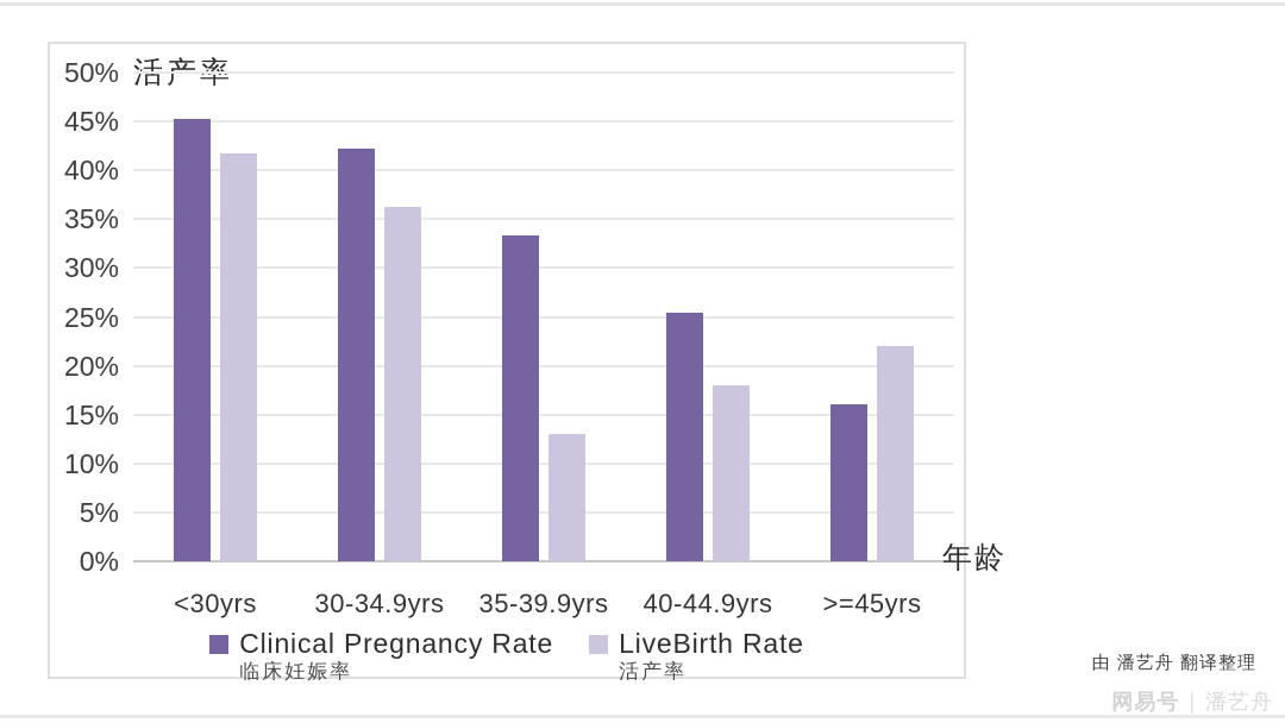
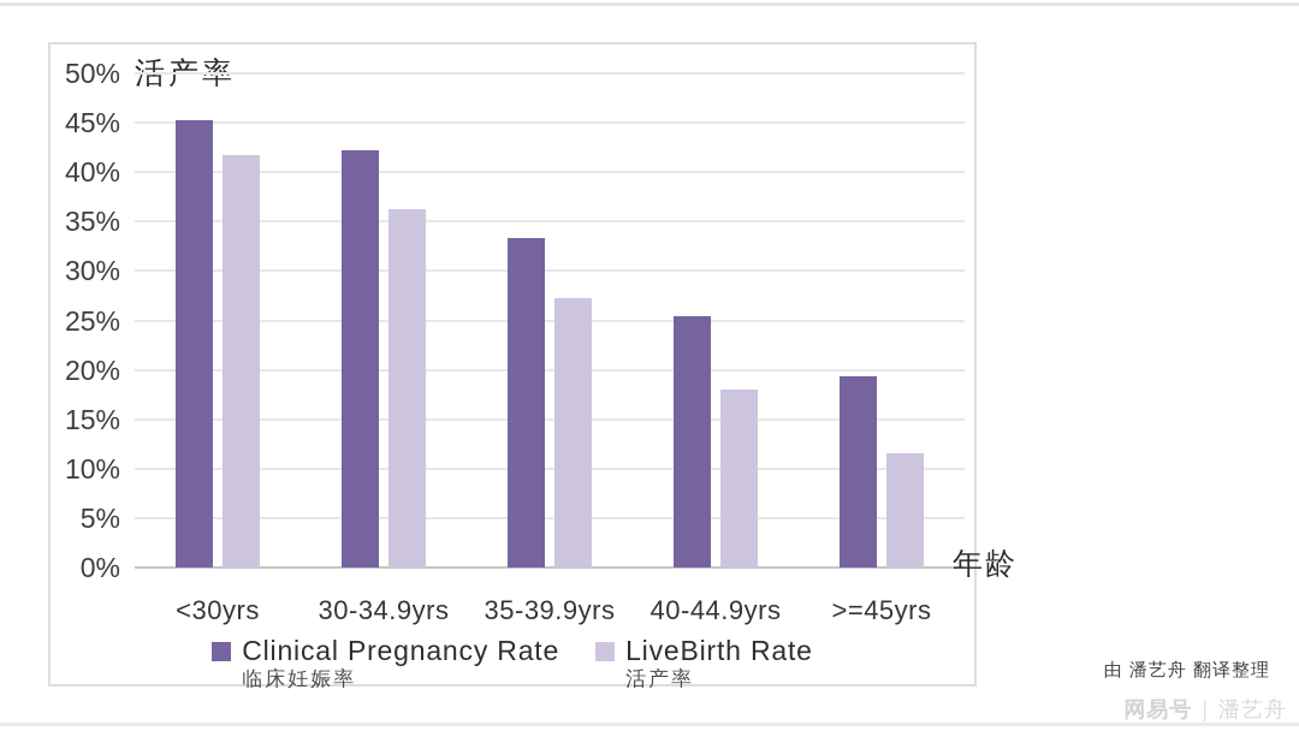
LiveBirth Rate/35-39.9yrs: 13% -> 27%
Clinical Pregnancy Rate/>=45yrs: 16% -> 19%
LiveBirth Rate/>=45yrs: 22% -> 12%
